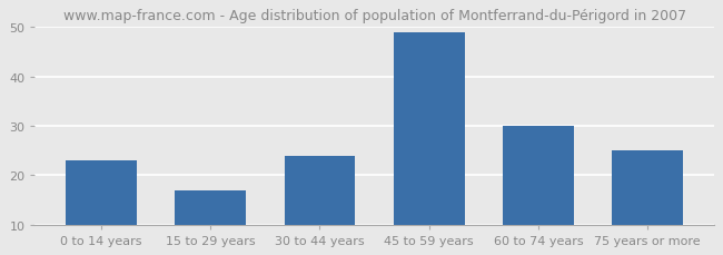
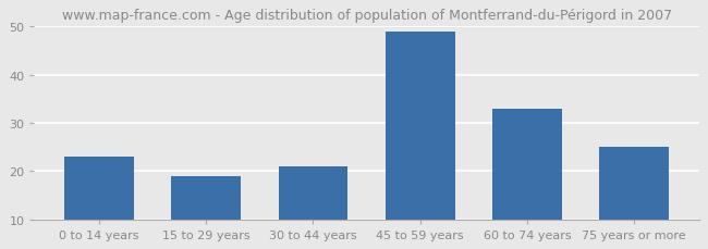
15 to 29 years: 17 -> 19
30 to 44 years: 24 -> 21
60 to 74 years: 30 -> 33
